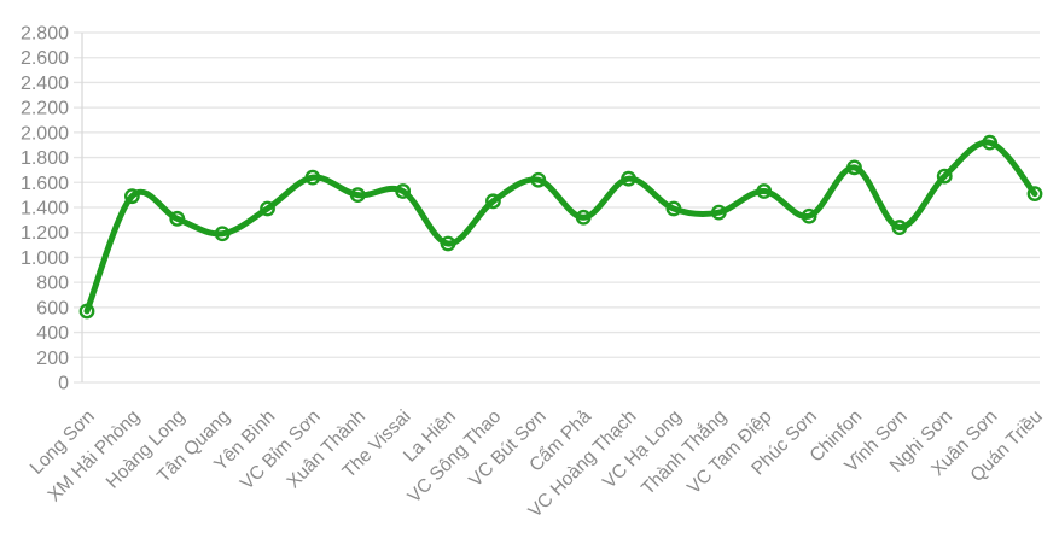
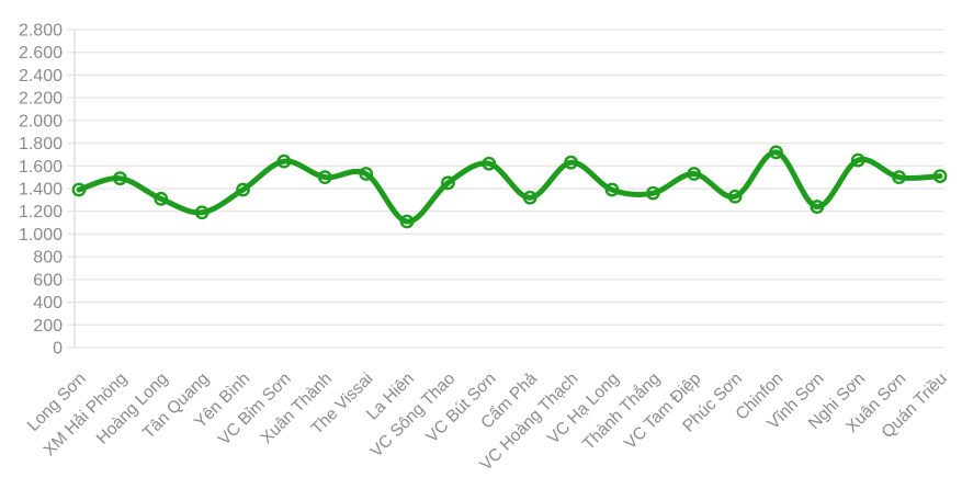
Long Sơn: 570 -> 1390
Xuân Sơn: 1920 -> 1500
